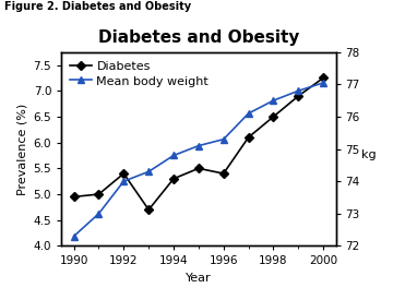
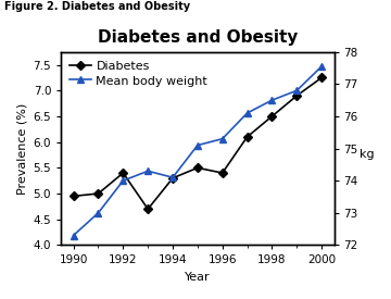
Mean body weight/1994: 74.80 -> 74.10
Mean body weight/2000: 77.05 -> 77.55
